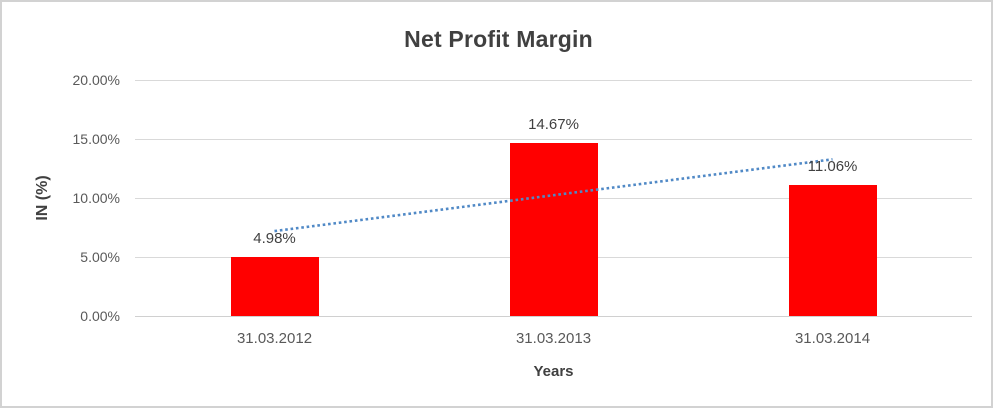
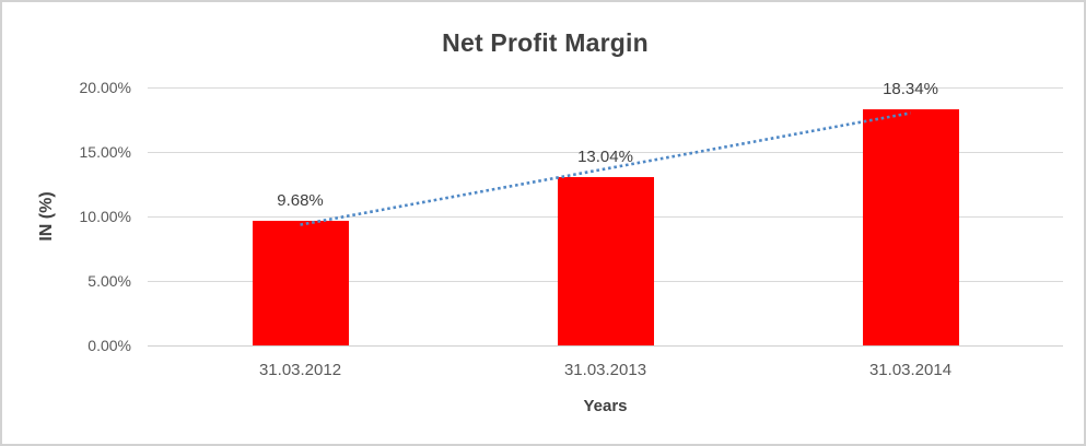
31.03.2012: 4.98% -> 9.68%
31.03.2013: 14.67% -> 13.04%
31.03.2014: 11.06% -> 18.34%
